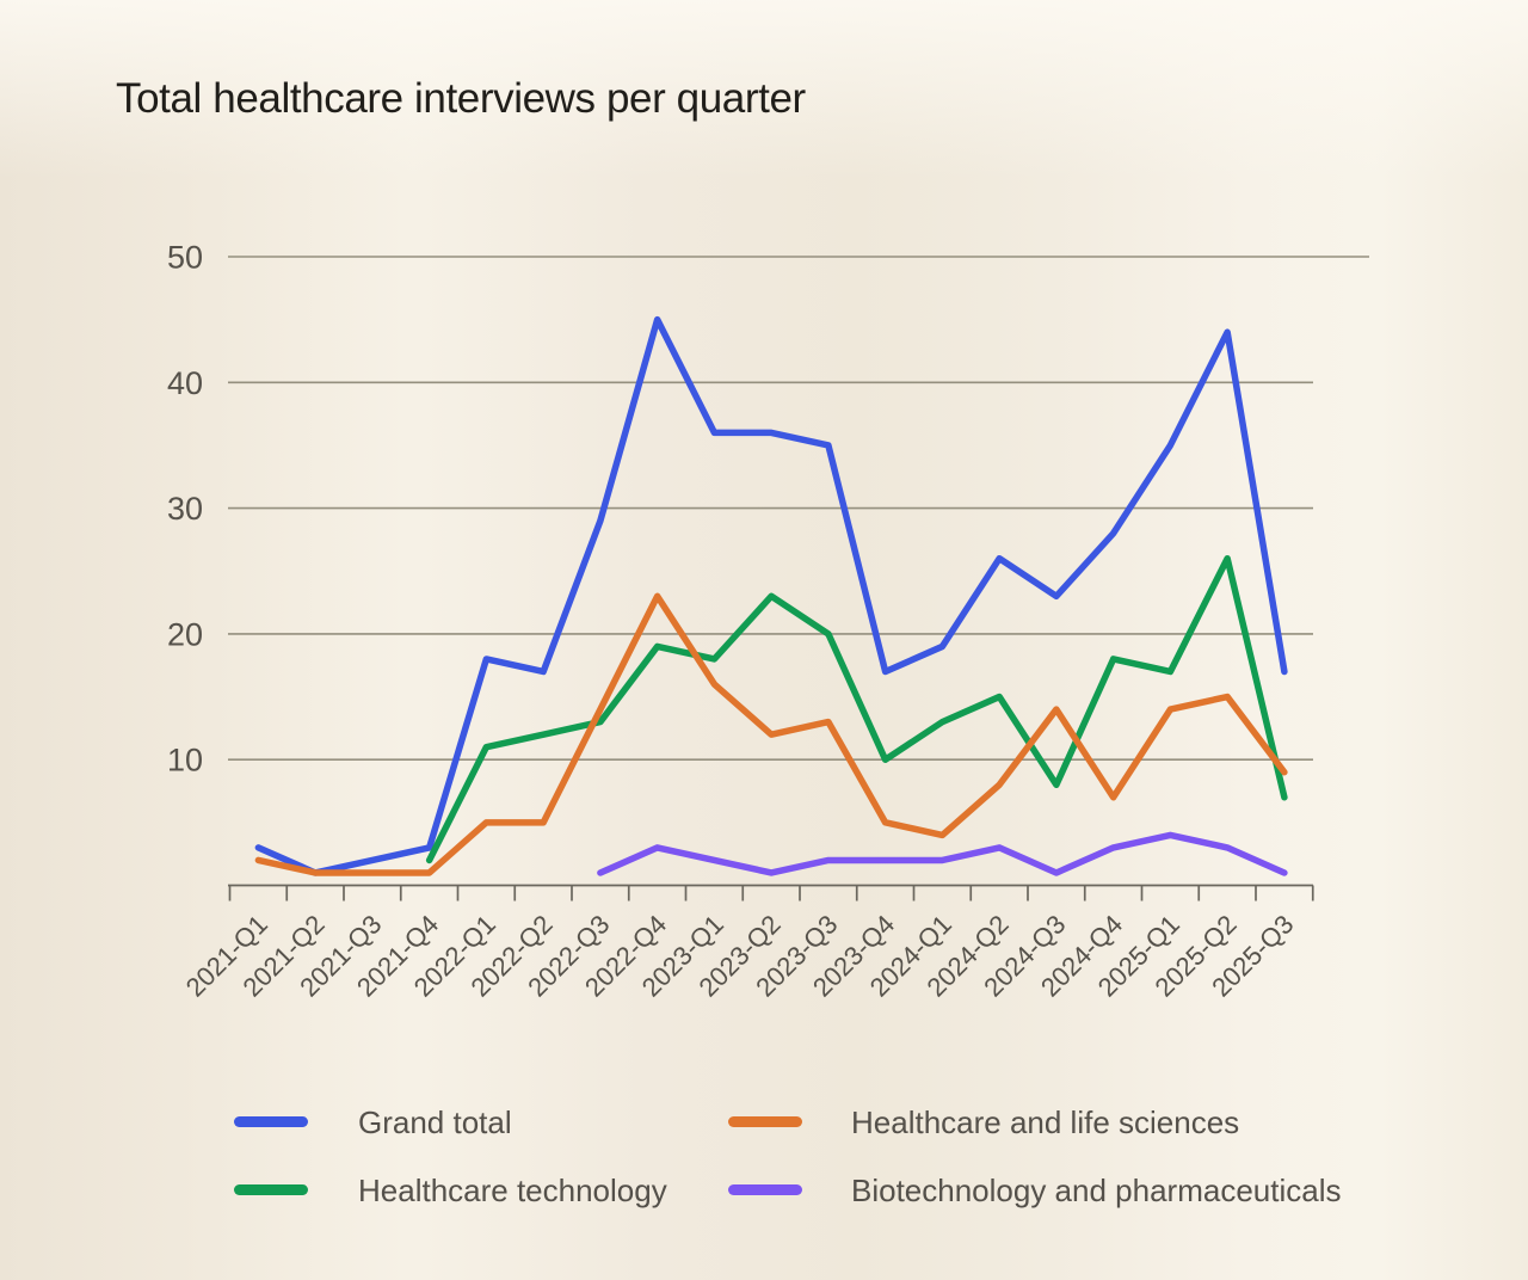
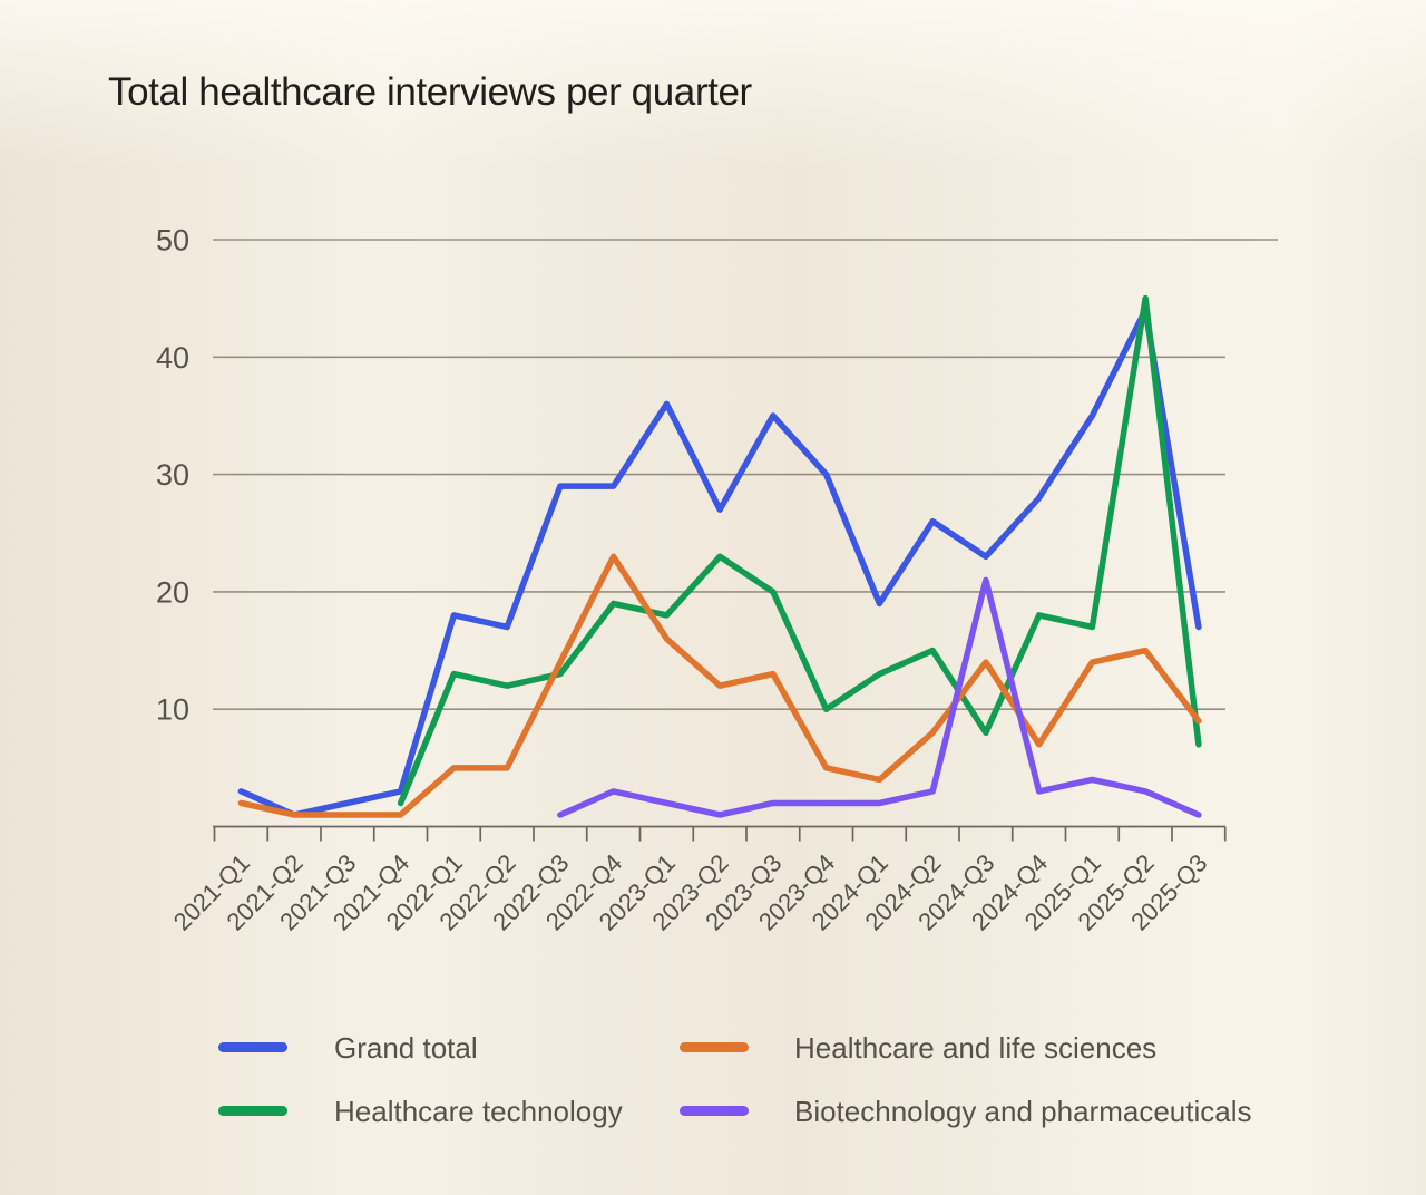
Healthcare technology/2022-Q1: 11 -> 13
Grand total/2022-Q4: 45 -> 29
Grand total/2023-Q2: 36 -> 27
Grand total/2023-Q4: 17 -> 30
Biotechnology and pharmaceuticals/2024-Q3: 1 -> 21
Healthcare technology/2025-Q2: 26 -> 45
